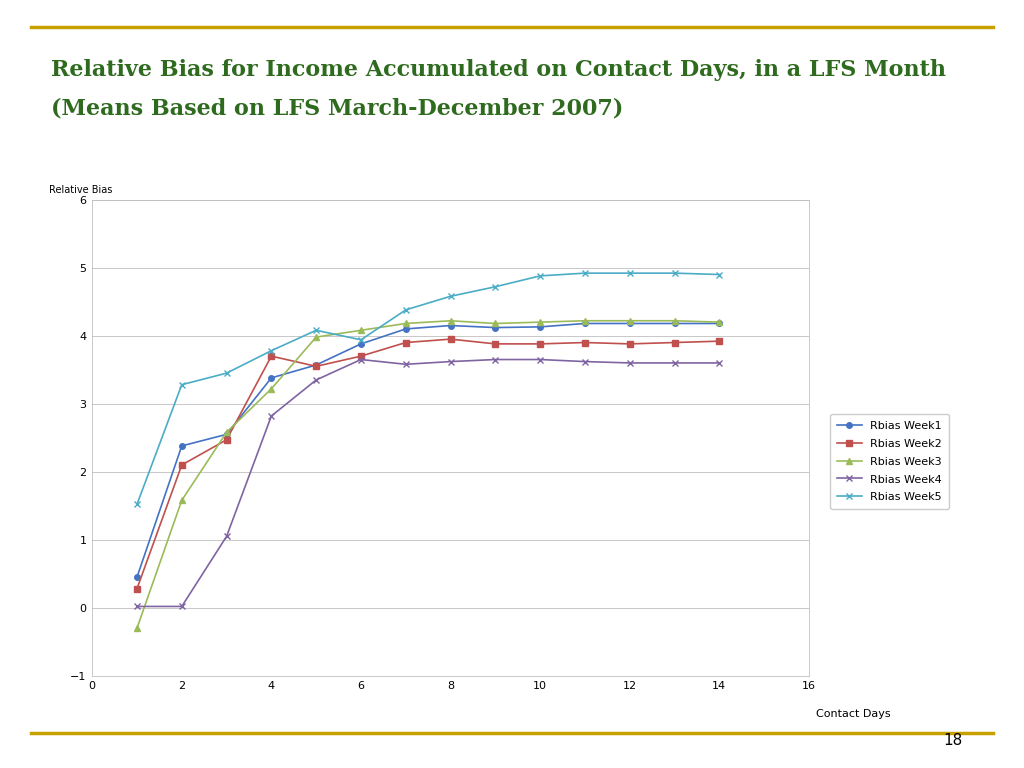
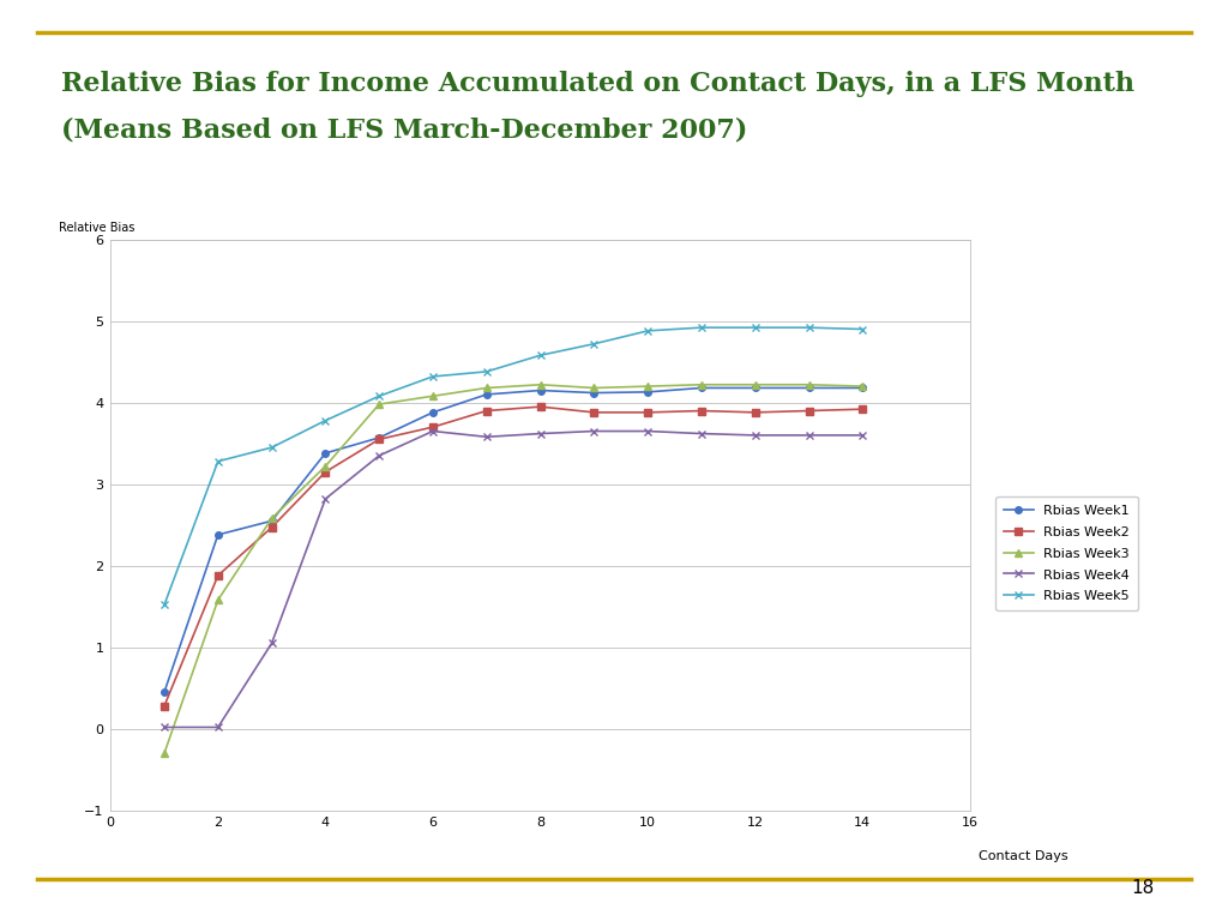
Rbias Week2/2: 2.10 -> 1.88
Rbias Week2/4: 3.70 -> 3.15
Rbias Week5/6: 3.94 -> 4.32
